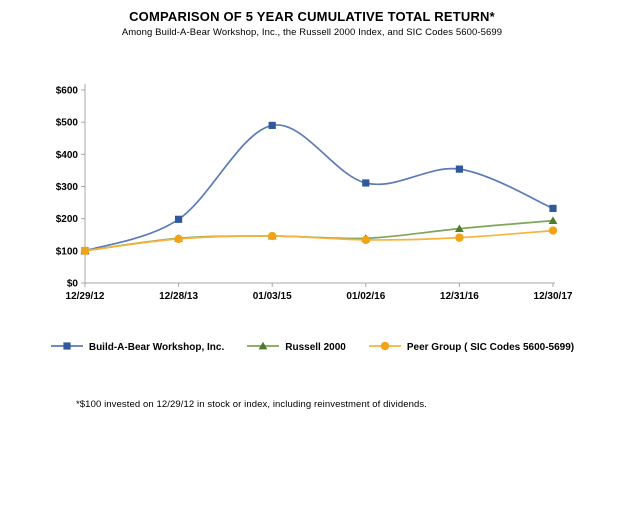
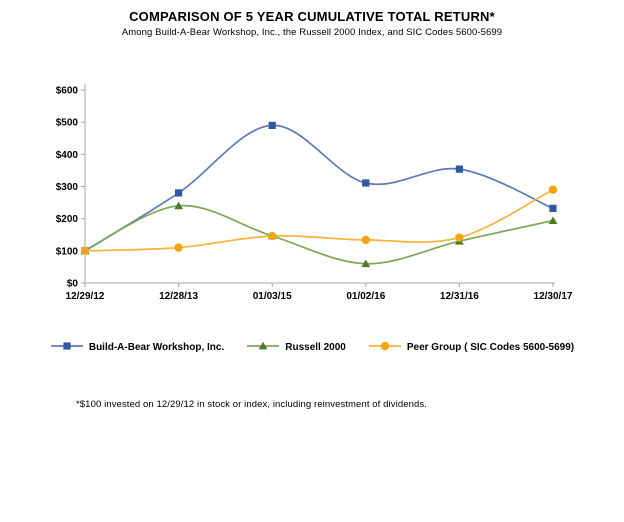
Build-A-Bear Workshop, Inc./12/28/13: $200 -> $280
Russell 2000/12/28/13: $140 -> $240
Peer Group ( SIC Codes 5600-5699)/12/28/13: $140 -> $110
Russell 2000/01/02/16: $140 -> $60
Russell 2000/12/31/16: $170 -> $130
Peer Group ( SIC Codes 5600-5699)/12/30/17: $160 -> $290
